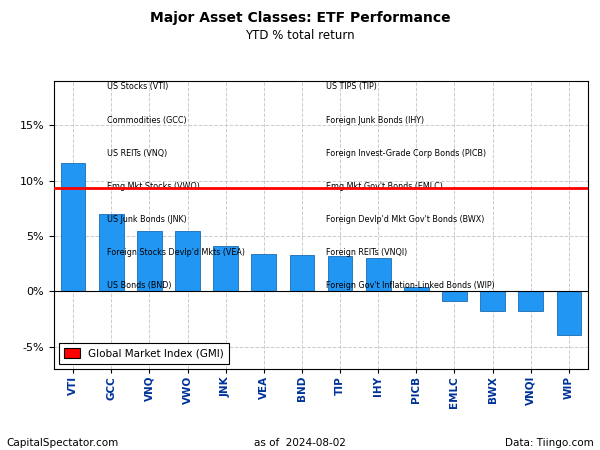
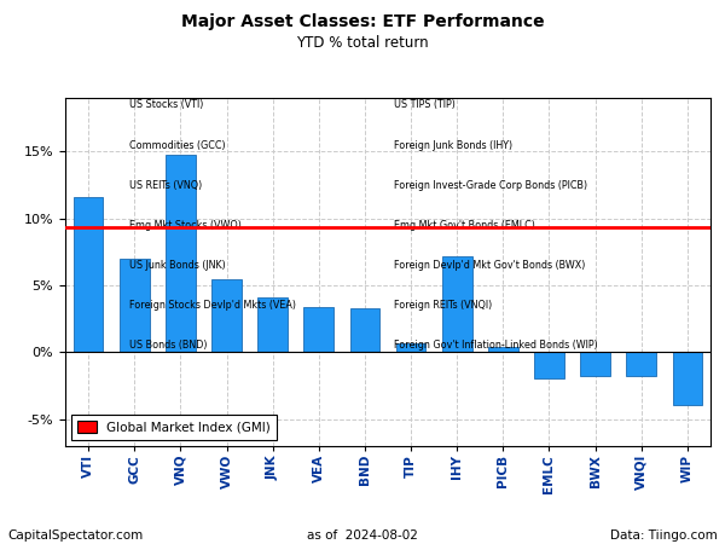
VNQ: 5.5% -> 14.8%
TIP: 3.2% -> 0.7%
IHY: 3.0% -> 7.2%
EMLC: -0.9% -> -1.9%
